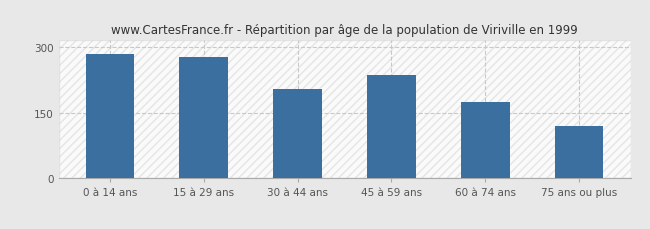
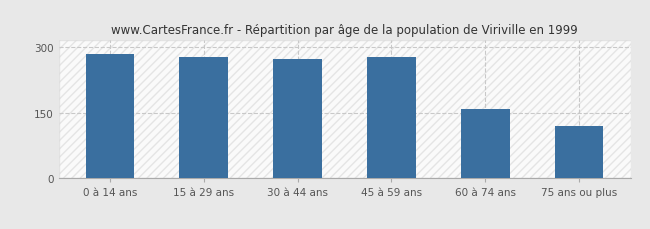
30 à 44 ans: 205 -> 272
45 à 59 ans: 235 -> 278
60 à 74 ans: 175 -> 159
